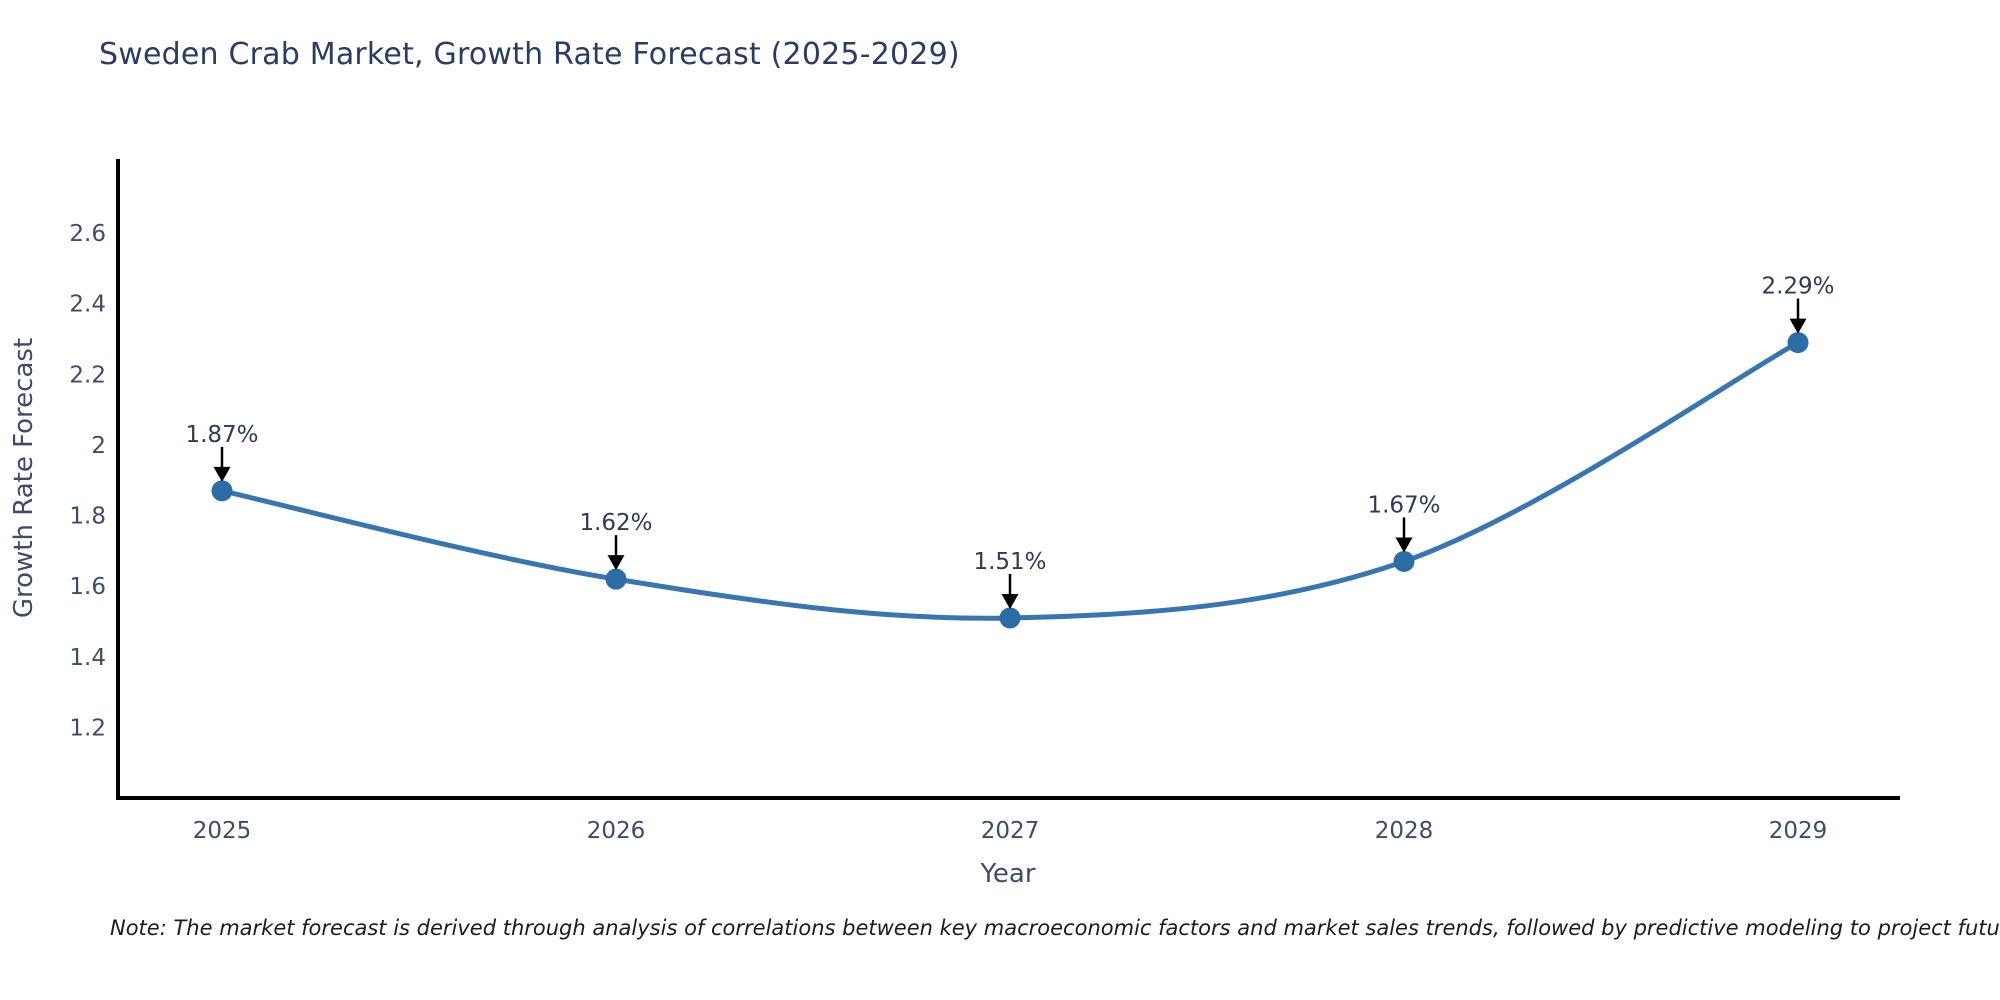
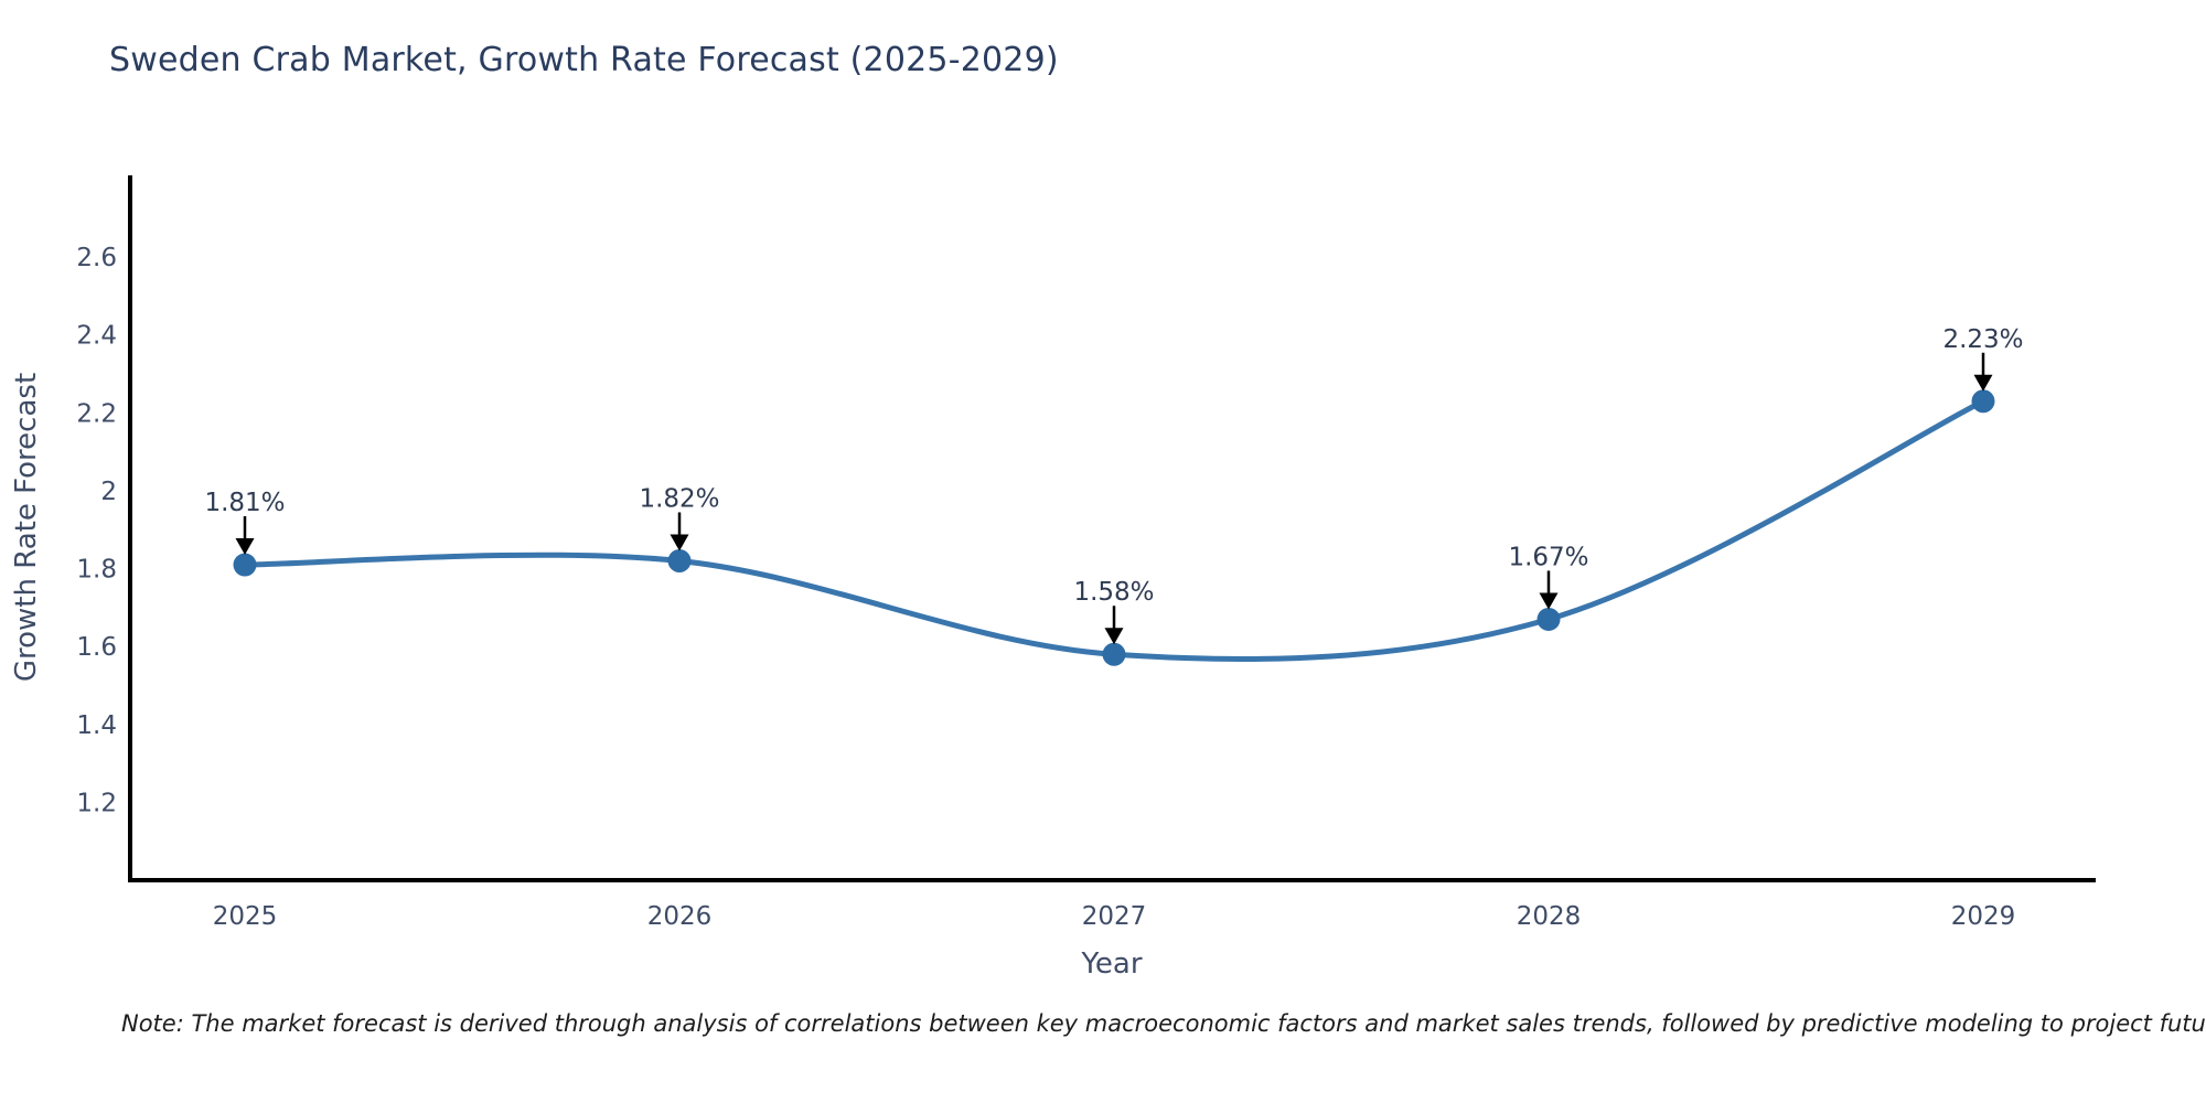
2025: 1.87% -> 1.81%
2026: 1.62% -> 1.82%
2027: 1.51% -> 1.58%
2029: 2.29% -> 2.23%
